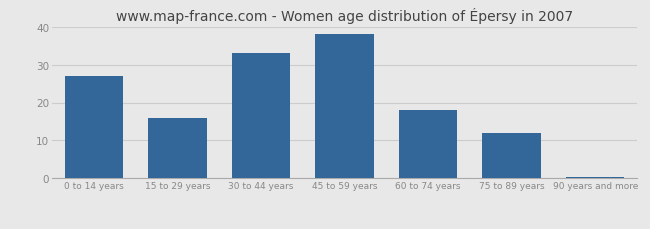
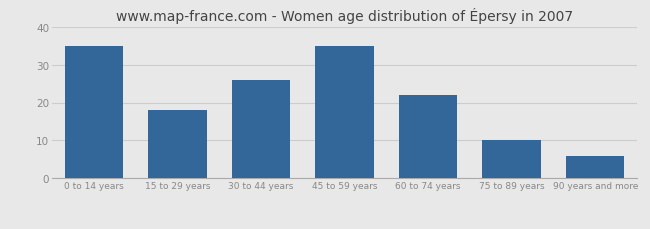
0 to 14 years: 27.0 -> 35.0
15 to 29 years: 16.0 -> 18.0
30 to 44 years: 33.0 -> 26.0
45 to 59 years: 38.0 -> 35.0
60 to 74 years: 18.0 -> 22.0
75 to 89 years: 12.0 -> 10.0
90 years and more: 0.5 -> 6.0
